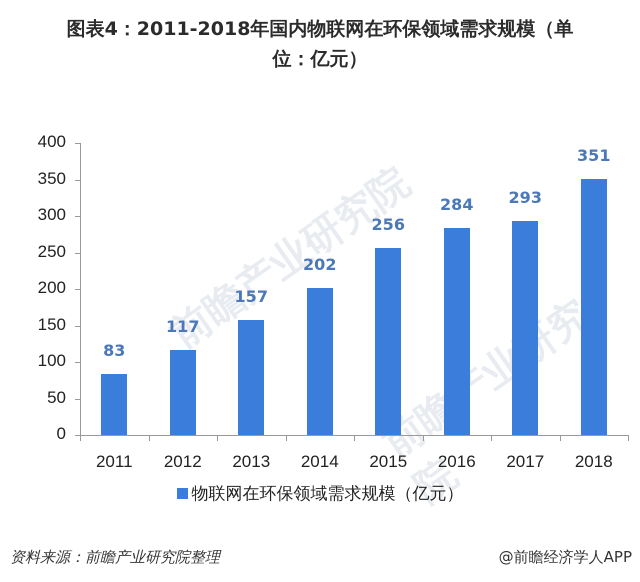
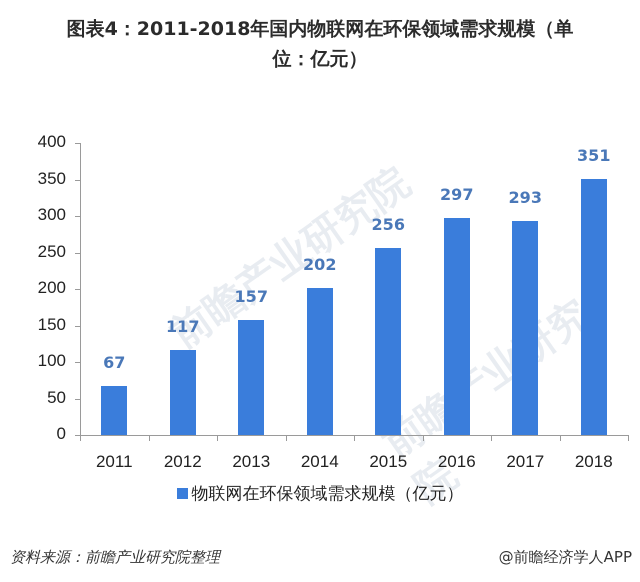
2011: 83 -> 67
2016: 284 -> 297
